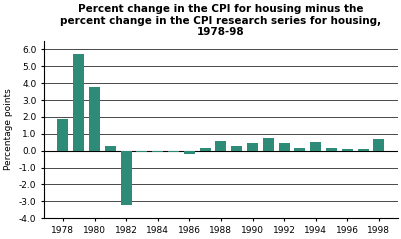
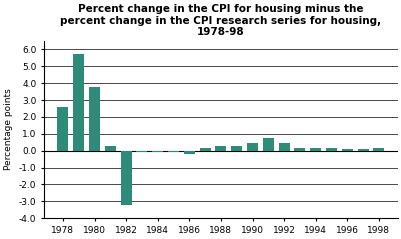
1978: 1.9 -> 2.6
1988: 0.6 -> 0.2
1994: 0.5 -> 0.1
1998: 0.7 -> 0.1
